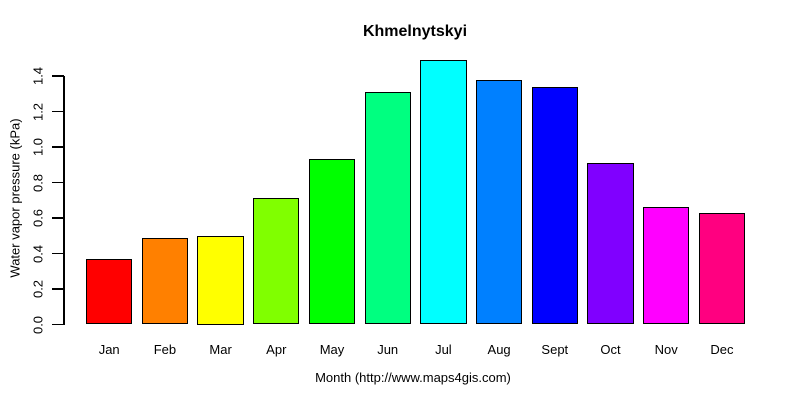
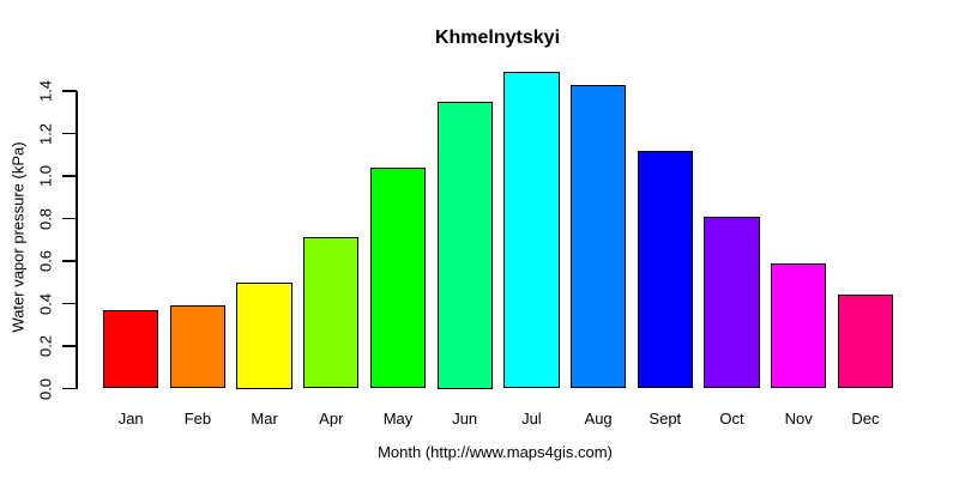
Feb: 0.49 -> 0.39
May: 0.93 -> 1.04
Jun: 1.31 -> 1.35
Aug: 1.38 -> 1.43
Sept: 1.34 -> 1.12
Oct: 0.91 -> 0.81
Nov: 0.66 -> 0.59
Dec: 0.63 -> 0.44
